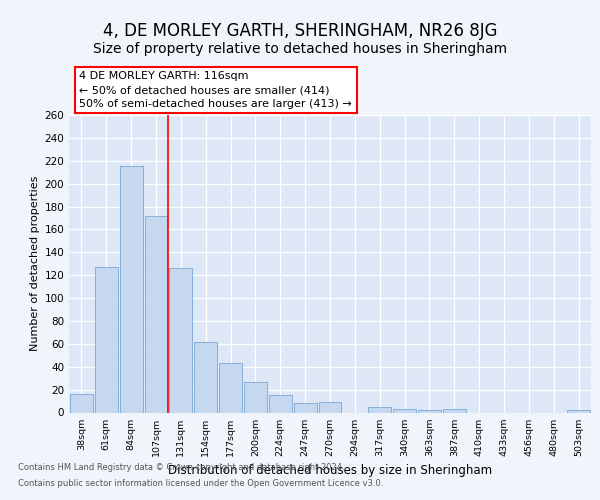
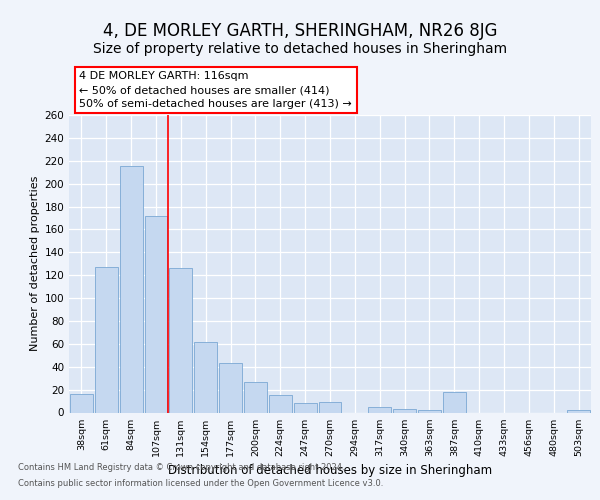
387sqm: 3 -> 18
